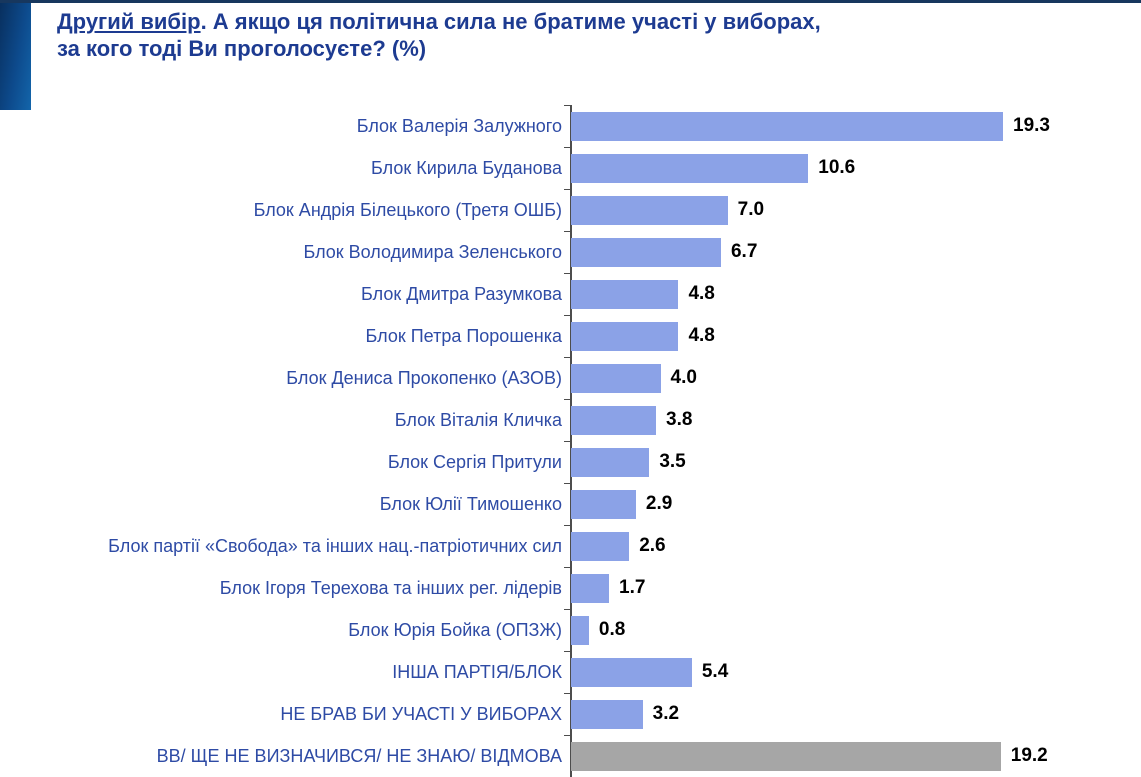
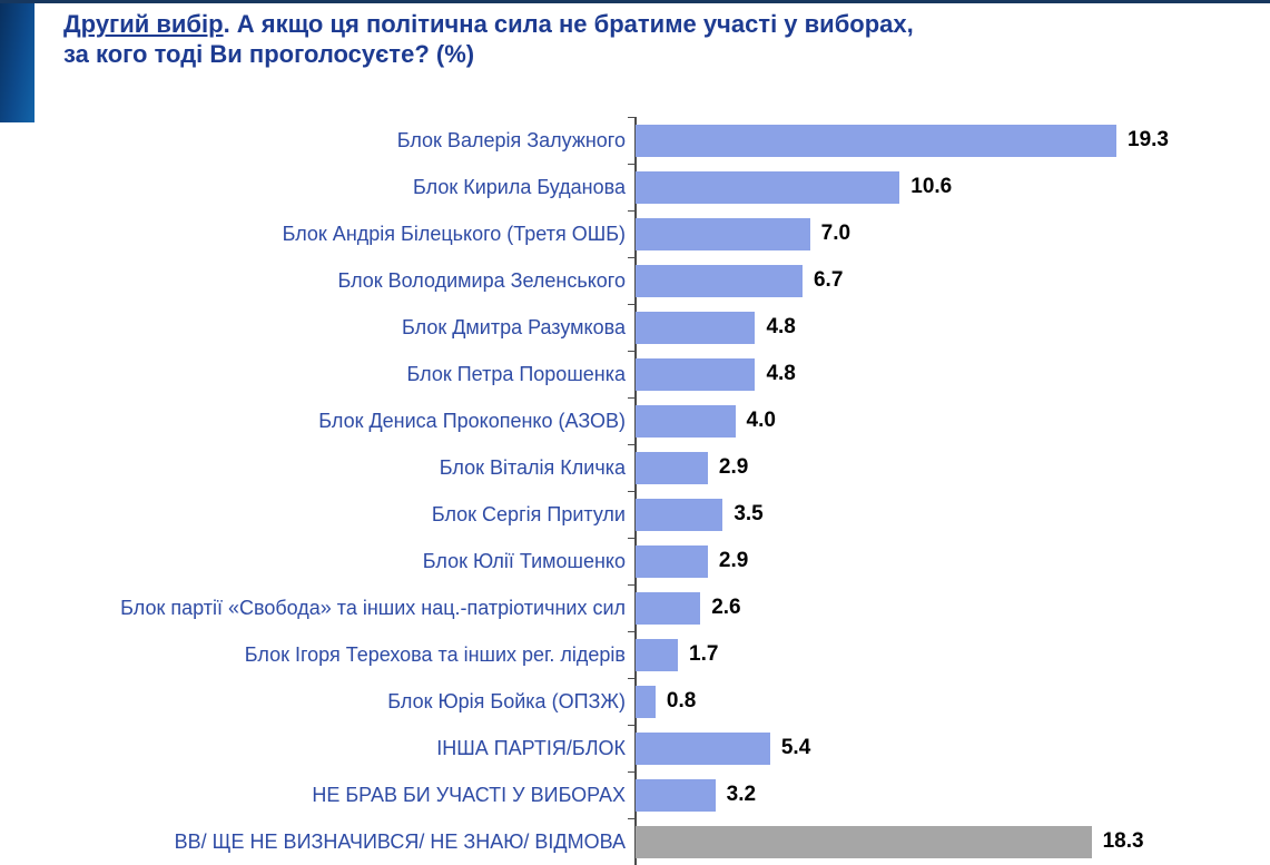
Блок Віталія Кличка: 3.8 -> 2.9
ВВ/ ЩЕ НЕ ВИЗНАЧИВСЯ/ НЕ ЗНАЮ/ ВІДМОВА: 19.2 -> 18.3
